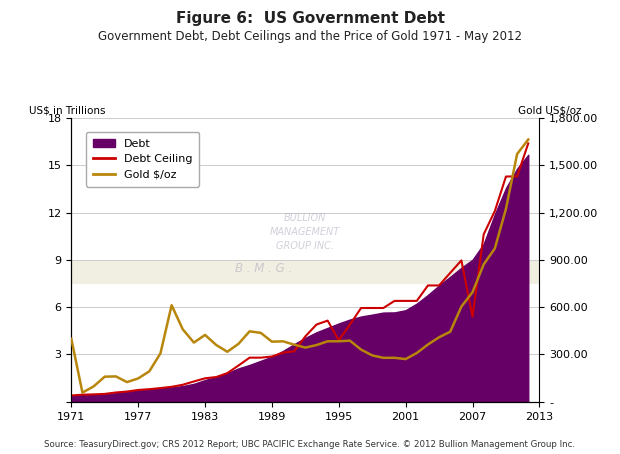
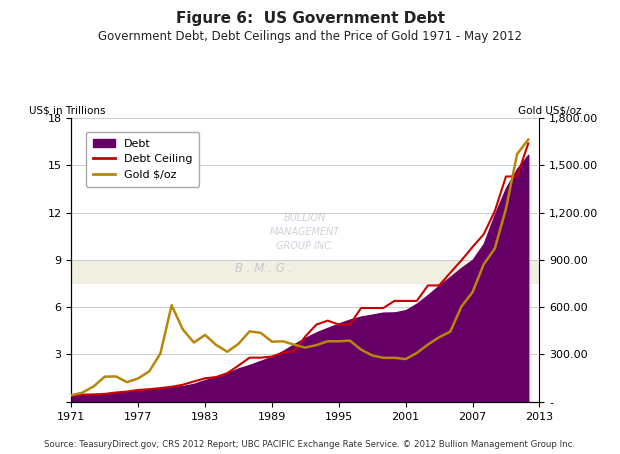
Gold $/oz/1971: 400 -> 40
Debt Ceiling/1995: 3.9 -> 4.9
Debt Ceiling/2007: 5.4 -> 9.8
